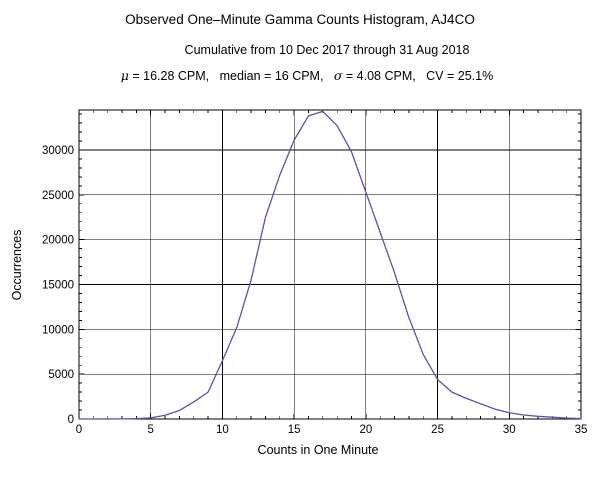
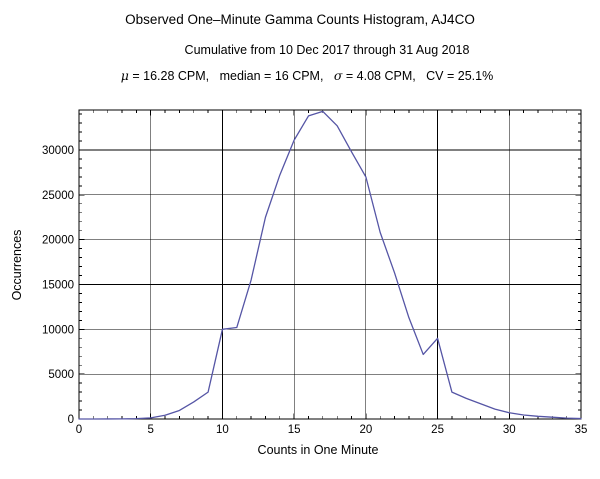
10: 6000 -> 10000
20: 25000 -> 27000
25: 4000 -> 9000
